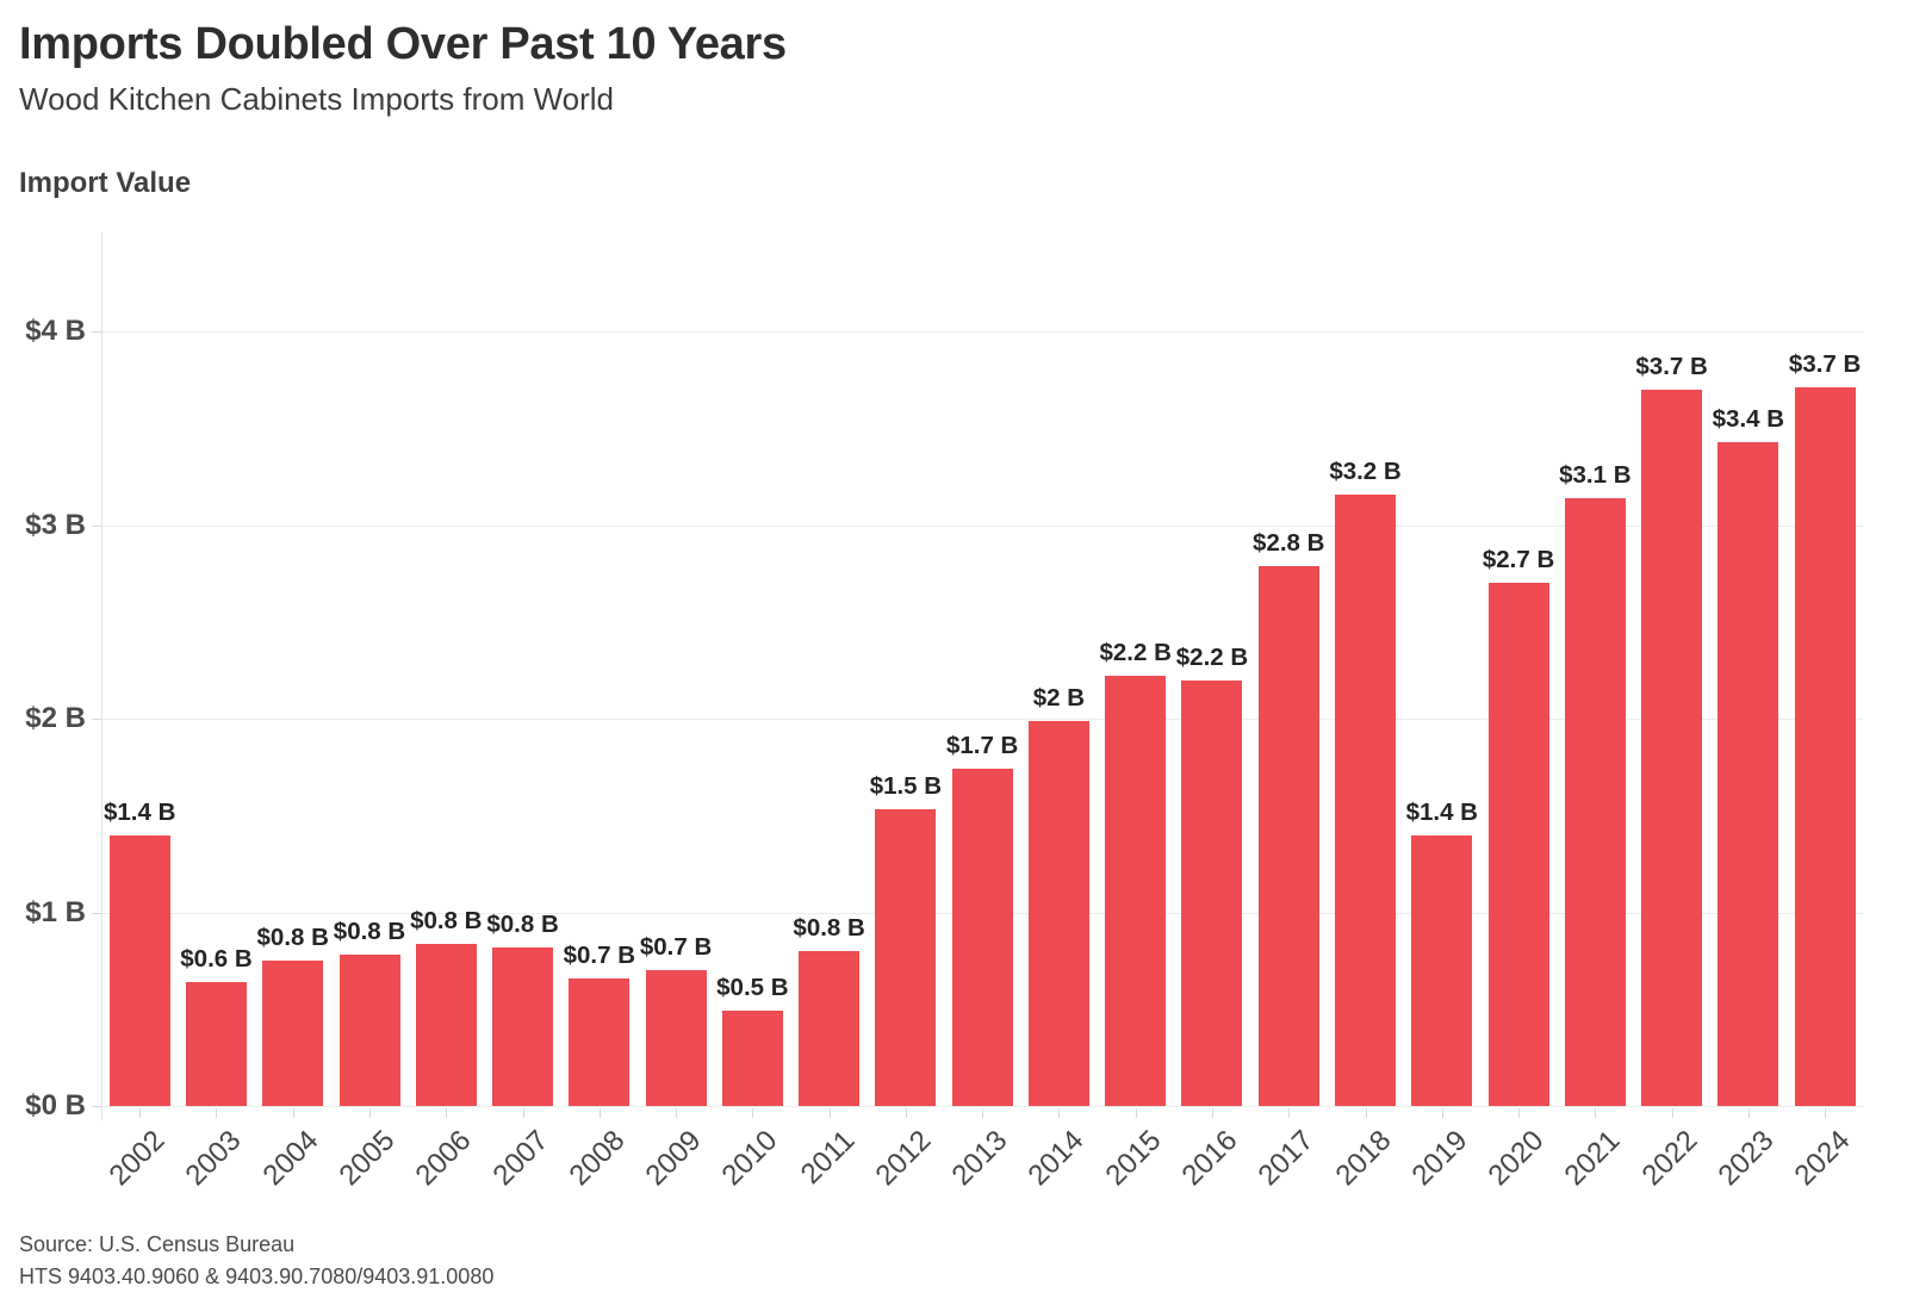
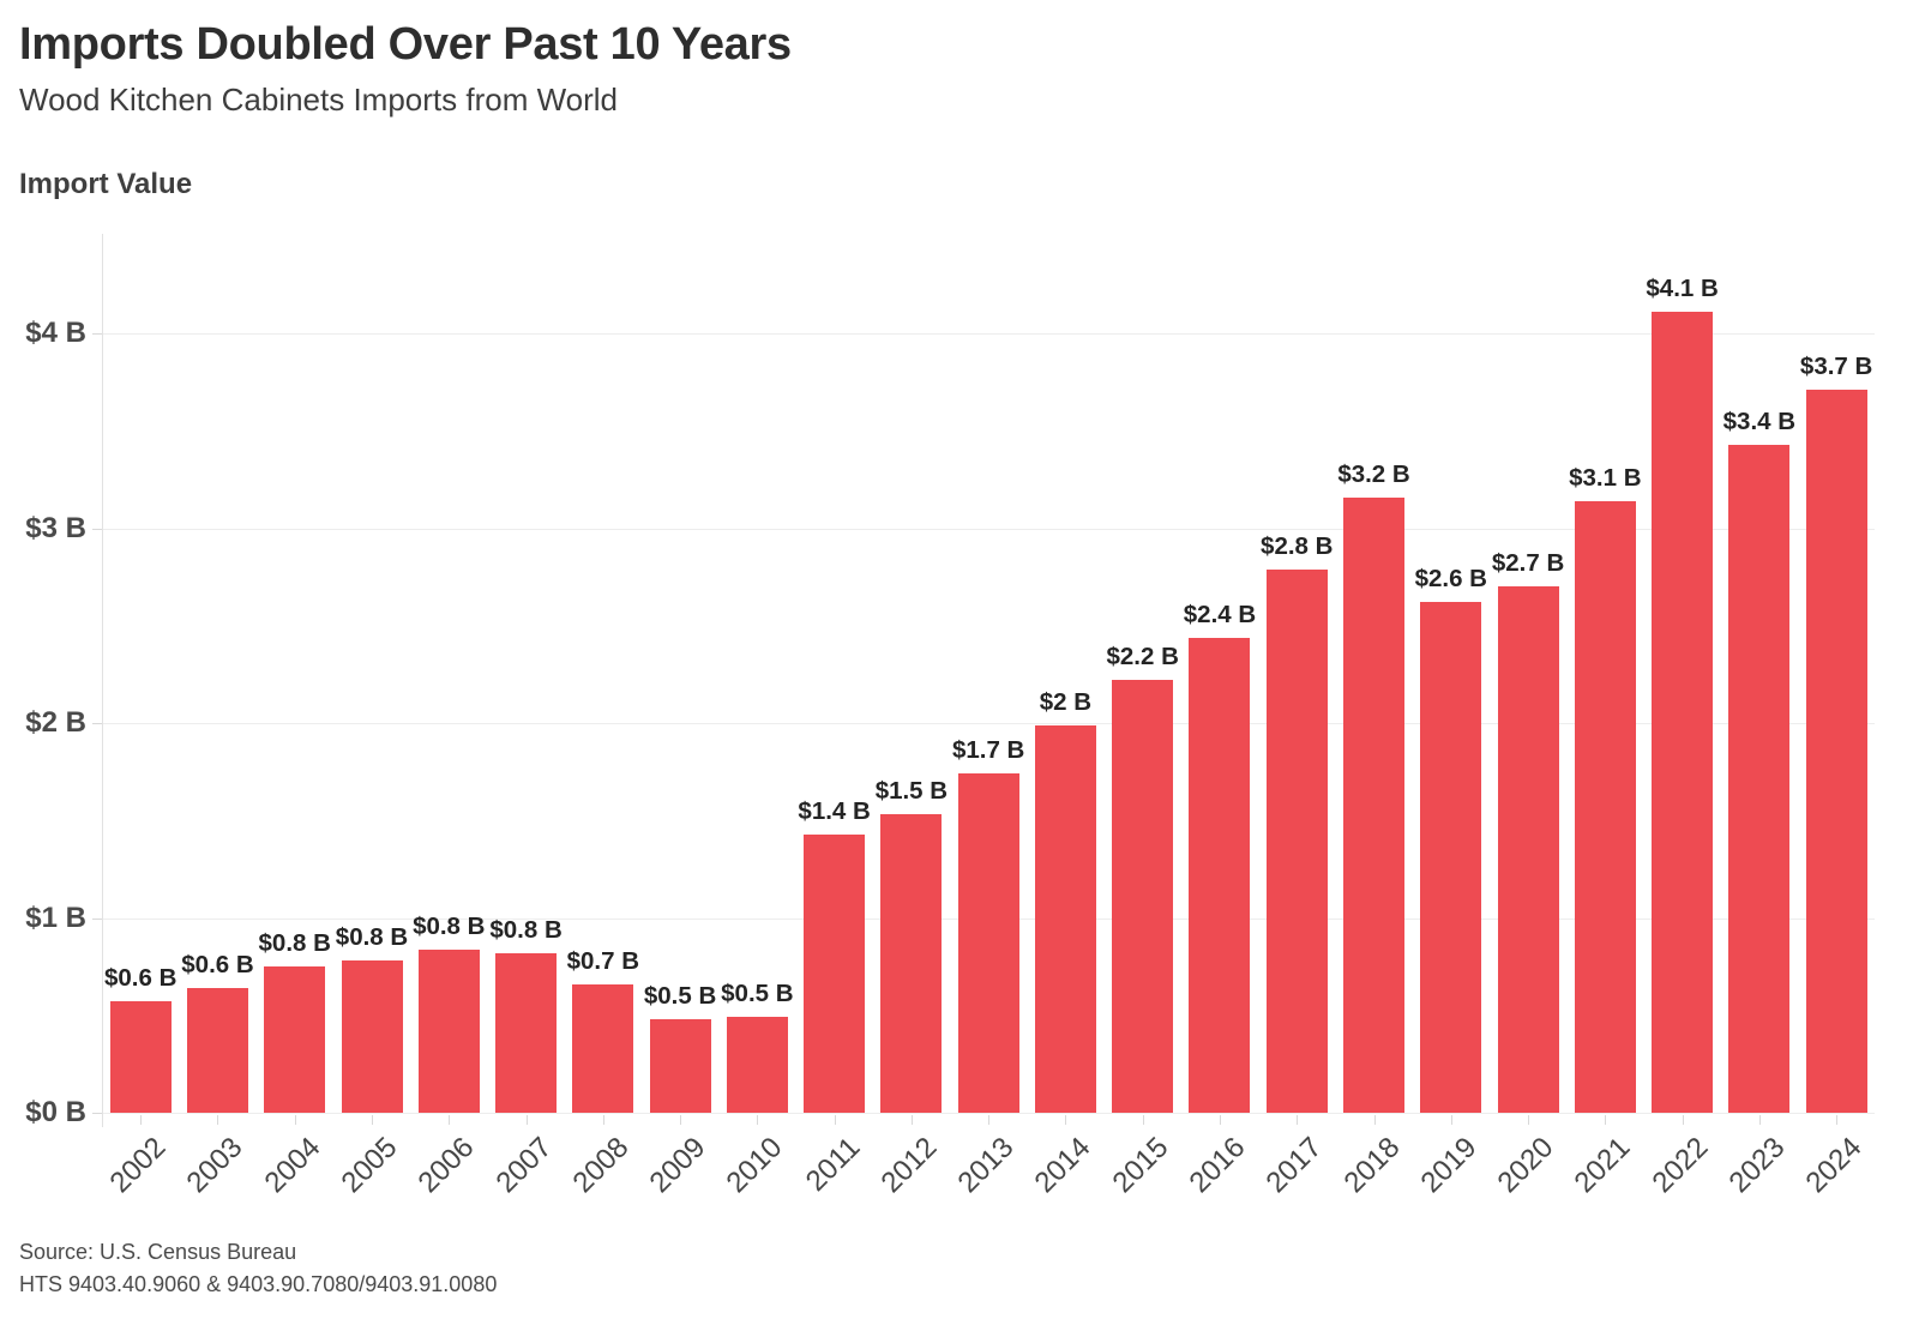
2002: $1.4 -> $0.6
2009: $0.7 -> $0.5
2011: $0.8 -> $1.4
2016: $2.2 -> $2.4
2019: $1.4 -> $2.6
2022: $3.7 -> $4.1
